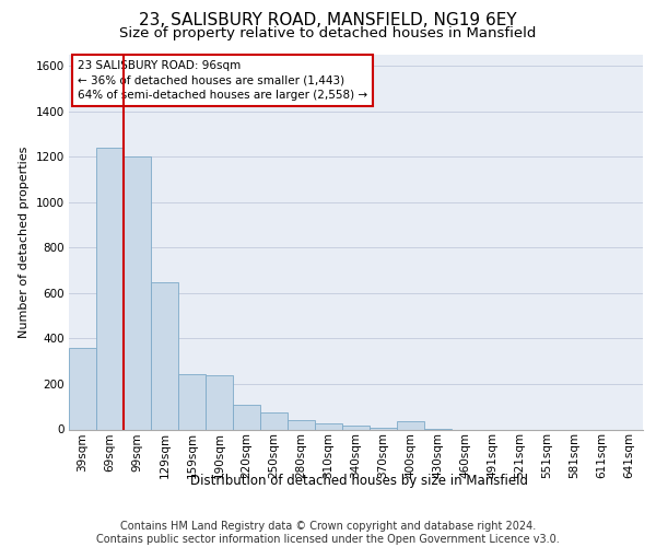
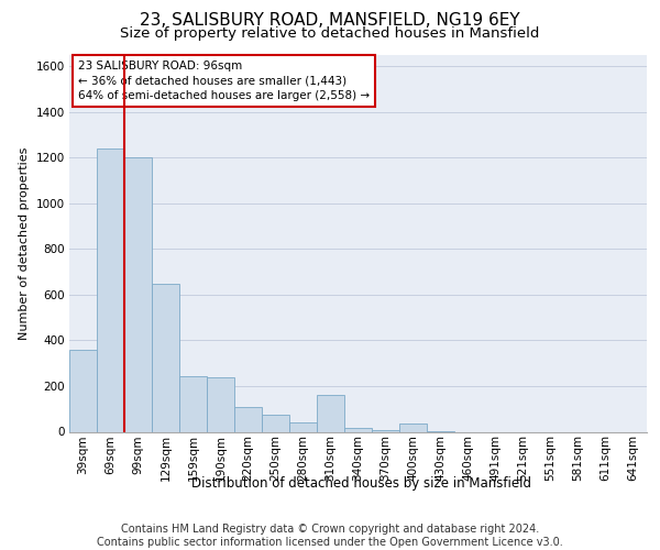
310sqm: 25 -> 160
